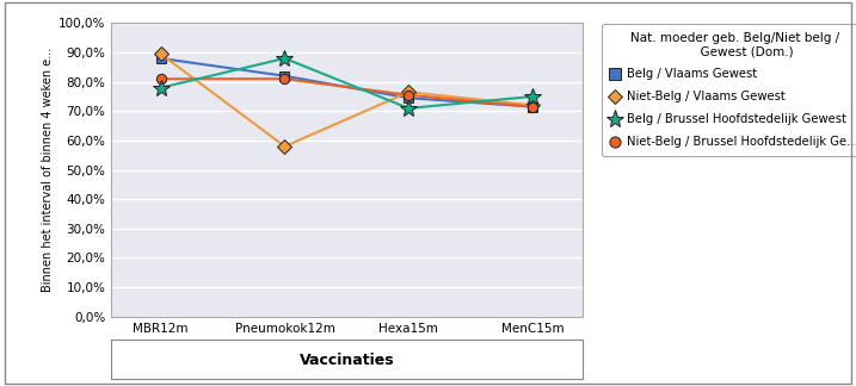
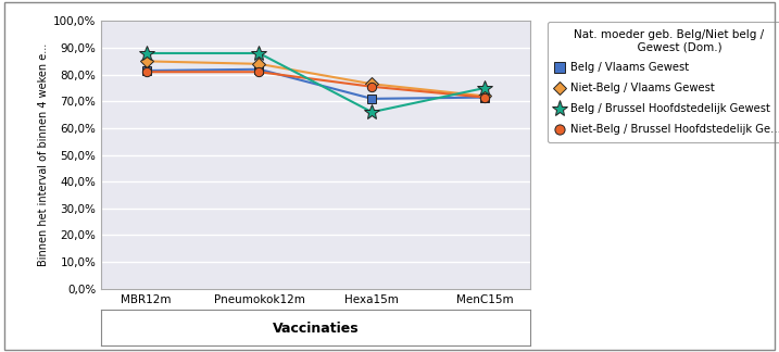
Belg / Vlaams Gewest/MBR12m: 88,0% -> 81,5%
Niet-Belg / Vlaams Gewest/MBR12m: 89,5% -> 85,0%
Belg / Brussel Hoofdstedelijk Gewest/MBR12m: 78% -> 88%
Niet-Belg / Vlaams Gewest/Pneumokok12m: 58,0% -> 84,0%
Belg / Vlaams Gewest/Hexa15m: 74,5% -> 71,0%
Belg / Brussel Hoofdstedelijk Gewest/Hexa15m: 71% -> 66%
